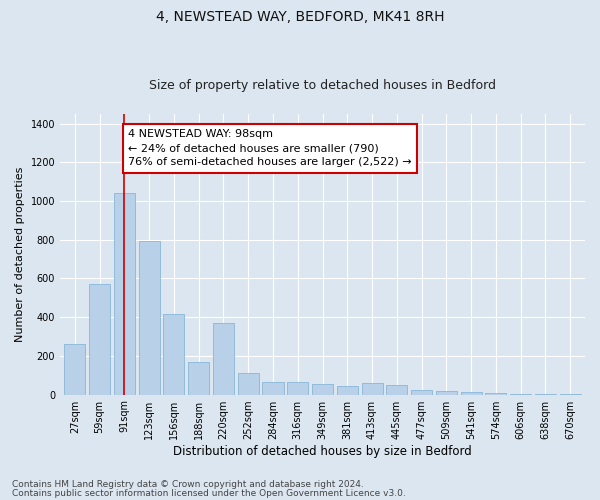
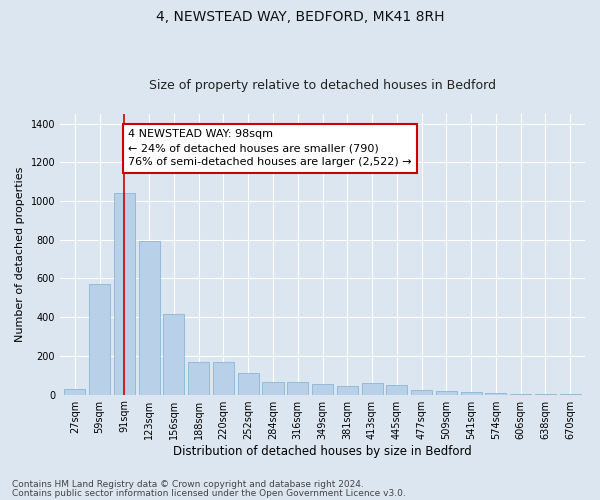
27sqm: 260 -> 30
220sqm: 370 -> 170
